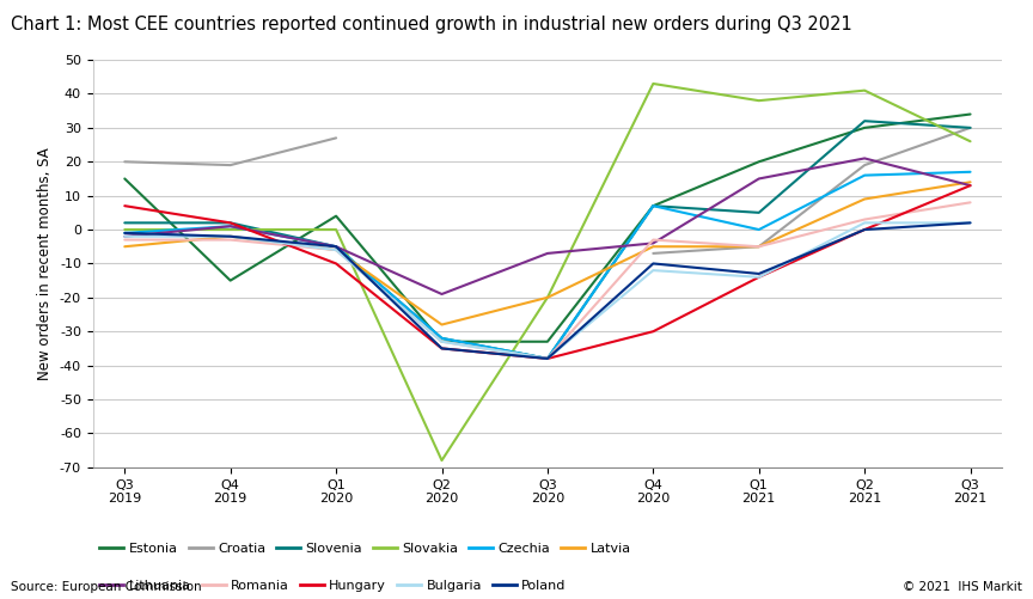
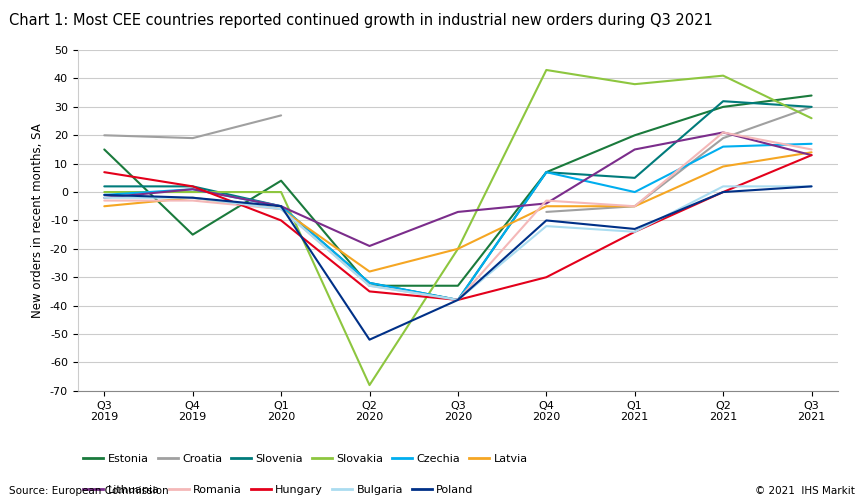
Poland/Q2 2020: -35 -> -52
Romania/Q2 2021: 3 -> 21
Romania/Q3 2021: 8 -> 15
